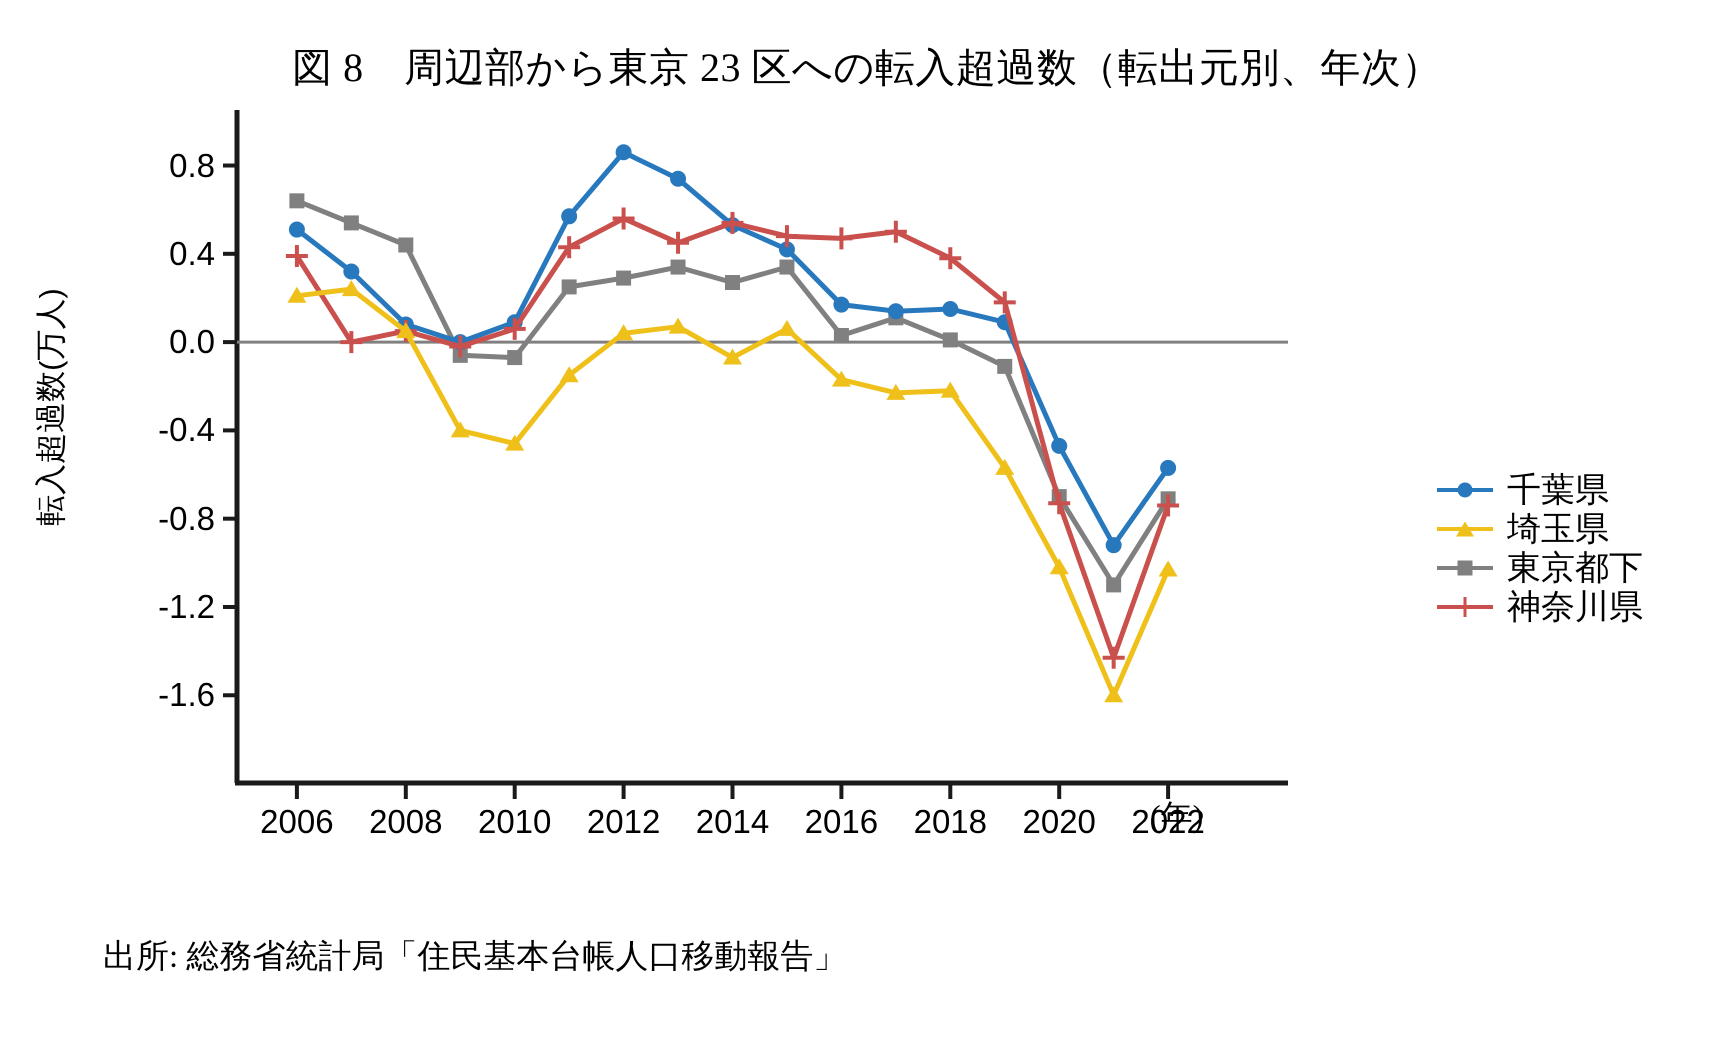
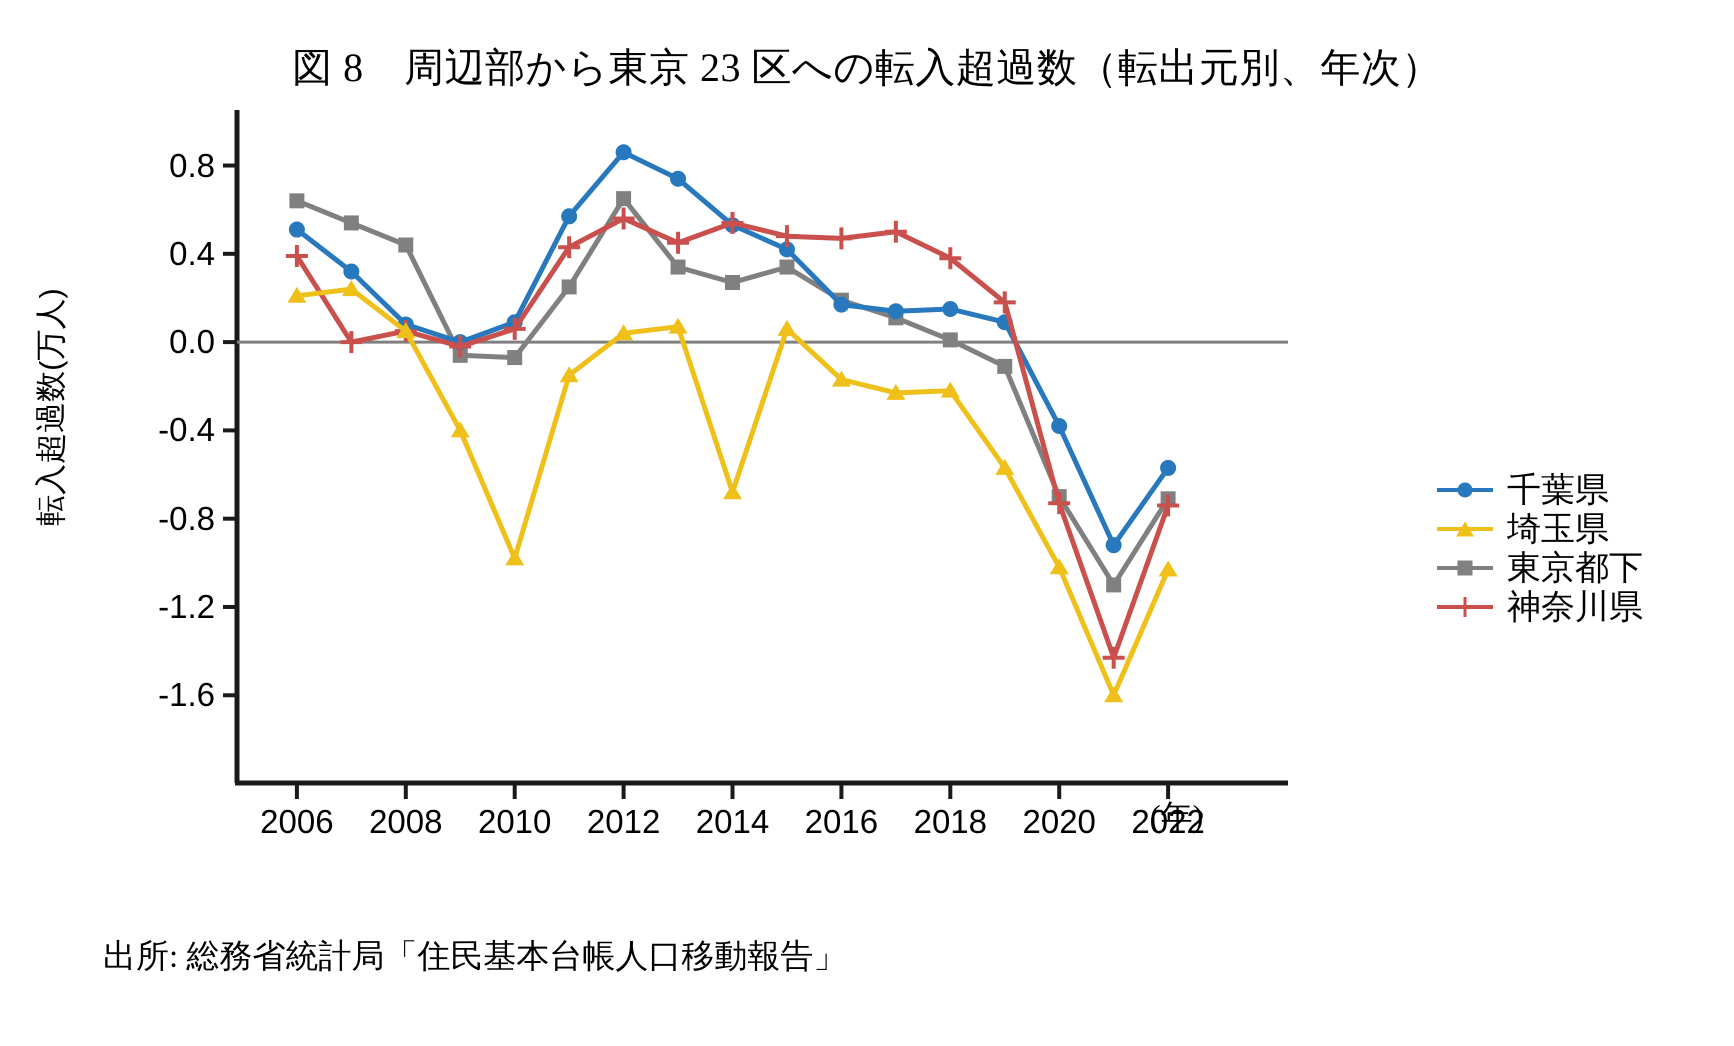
埼玉県/2010: -0.46 -> -0.98
東京都下/2012: 0.29 -> 0.65
埼玉県/2014: -0.07 -> -0.68
東京都下/2016: 0.03 -> 0.19
千葉県/2020: -0.47 -> -0.38
